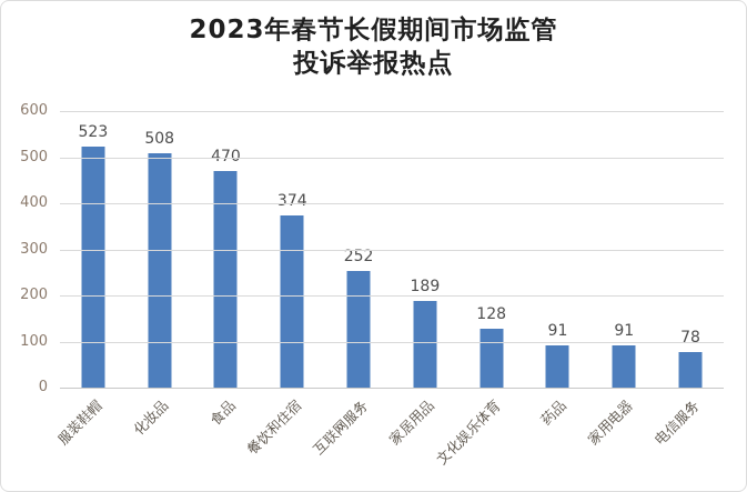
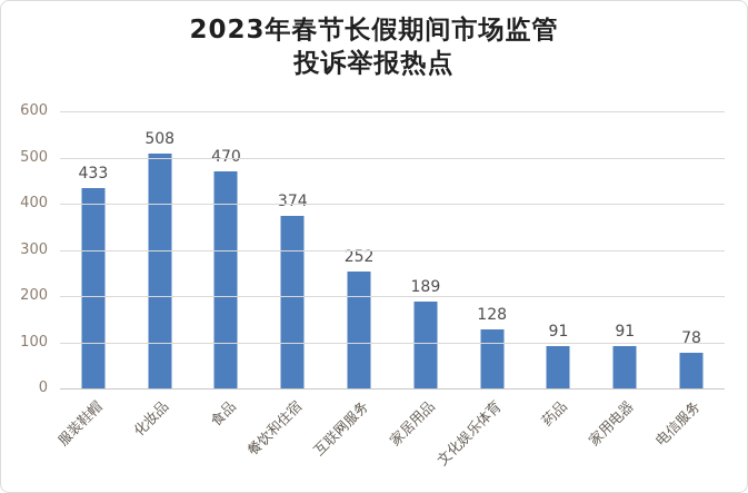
服装鞋帽: 523 -> 433
